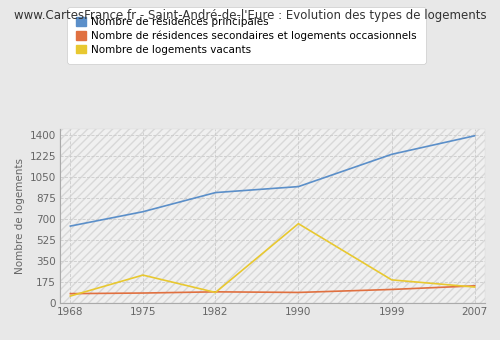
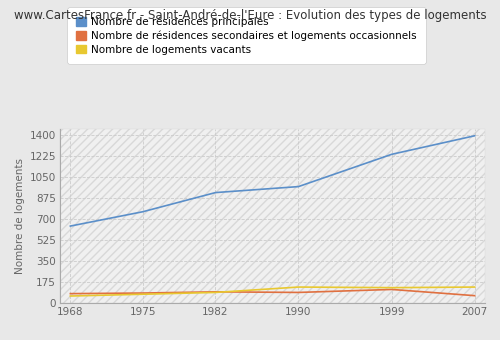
Nombre de logements vacants/1975: 230 -> 70
Nombre de logements vacants/1990: 660 -> 130
Nombre de logements vacants/1999: 190 -> 120
Nombre de résidences secondaires et logements occasionnels/2007: 140 -> 60
